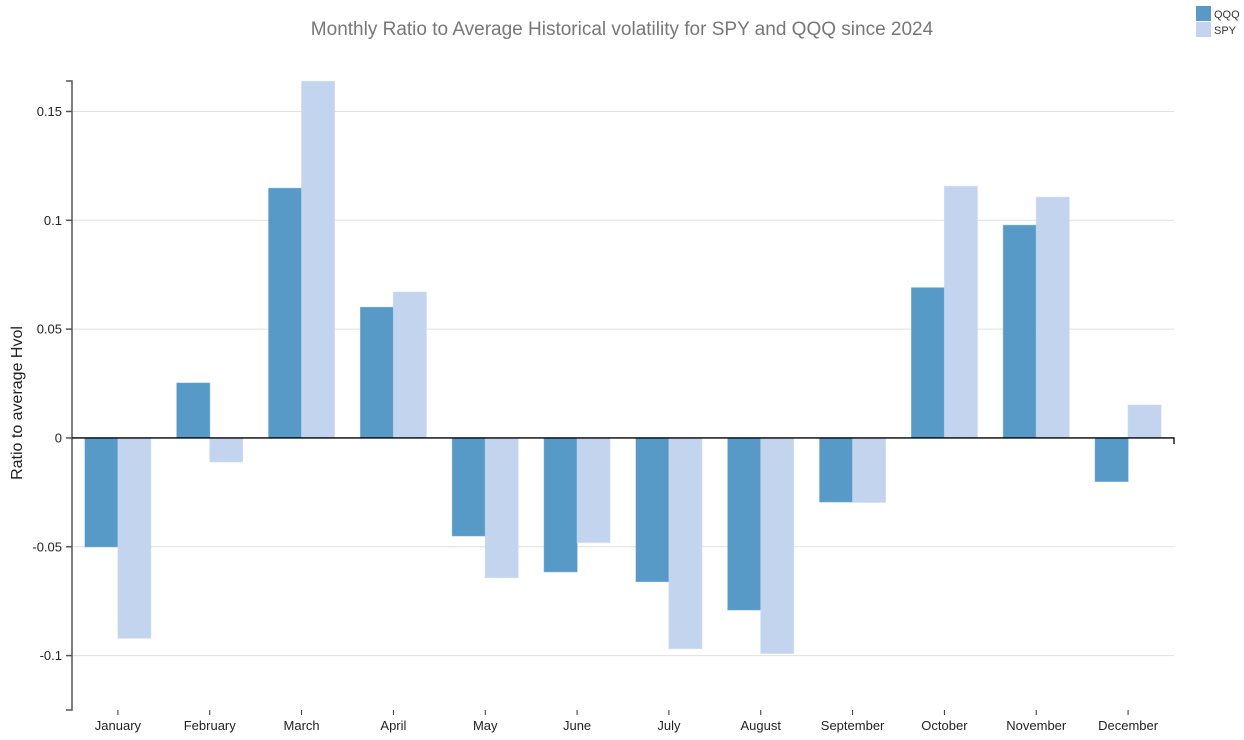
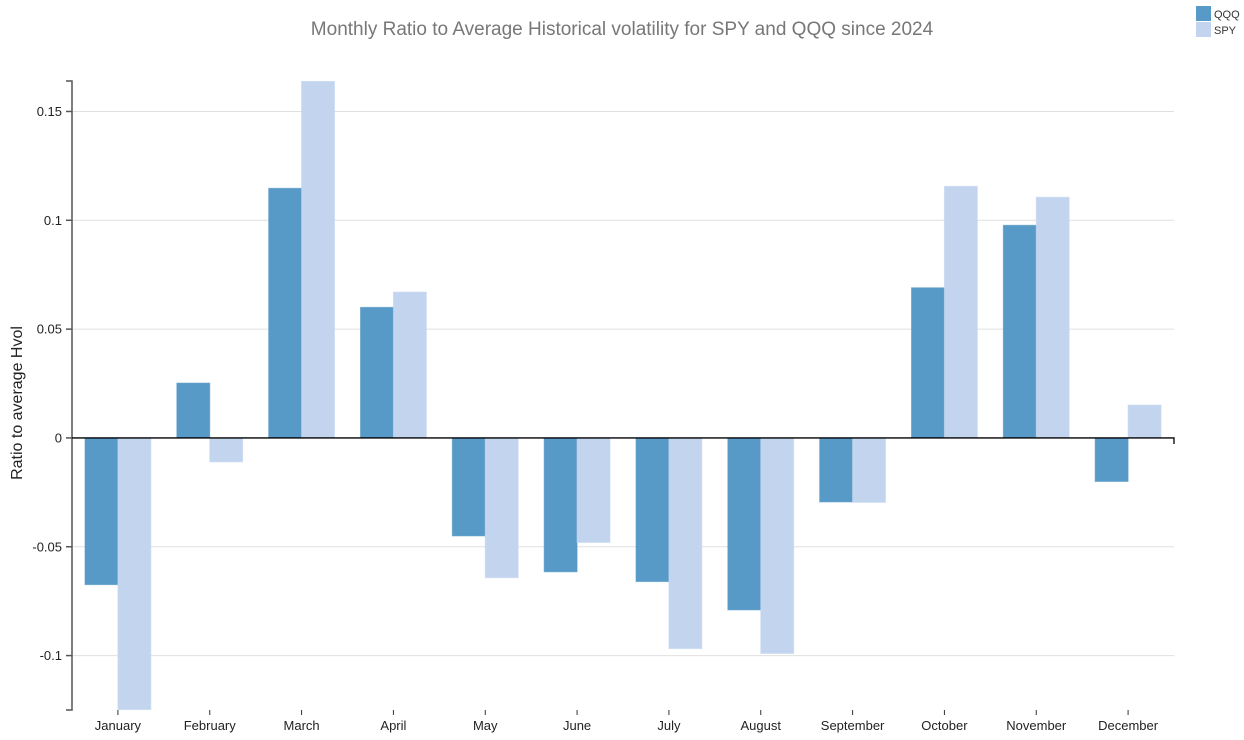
QQQ/January: -0.050 -> -0.067
SPY/January: -0.092 -> -0.125
